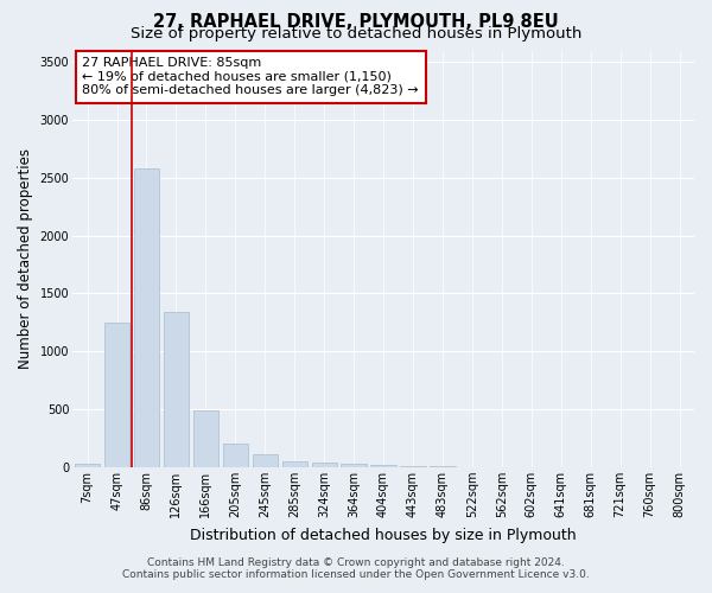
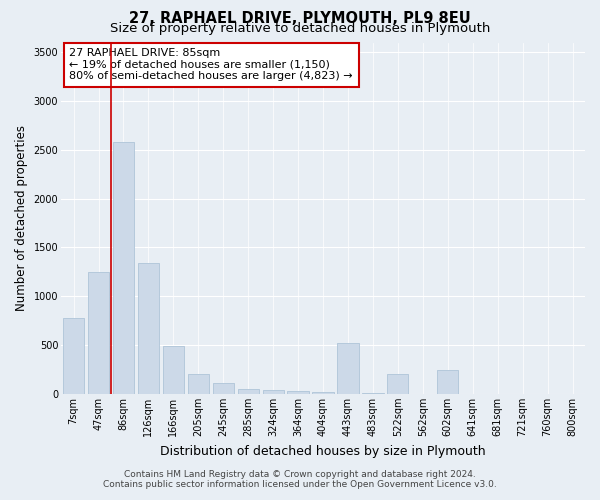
7sqm: 30 -> 780
443sqm: 10 -> 520
522sqm: 0 -> 200
602sqm: 0 -> 240
